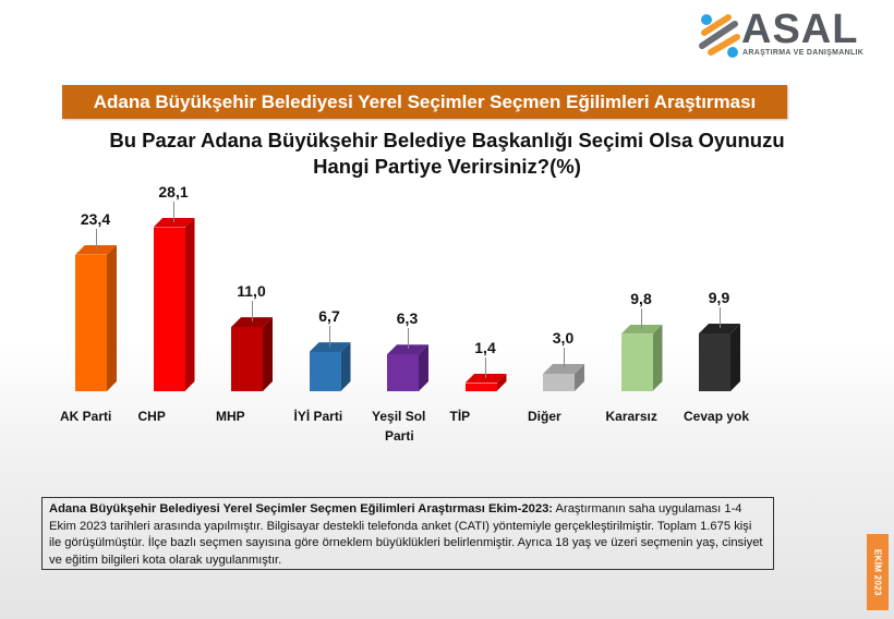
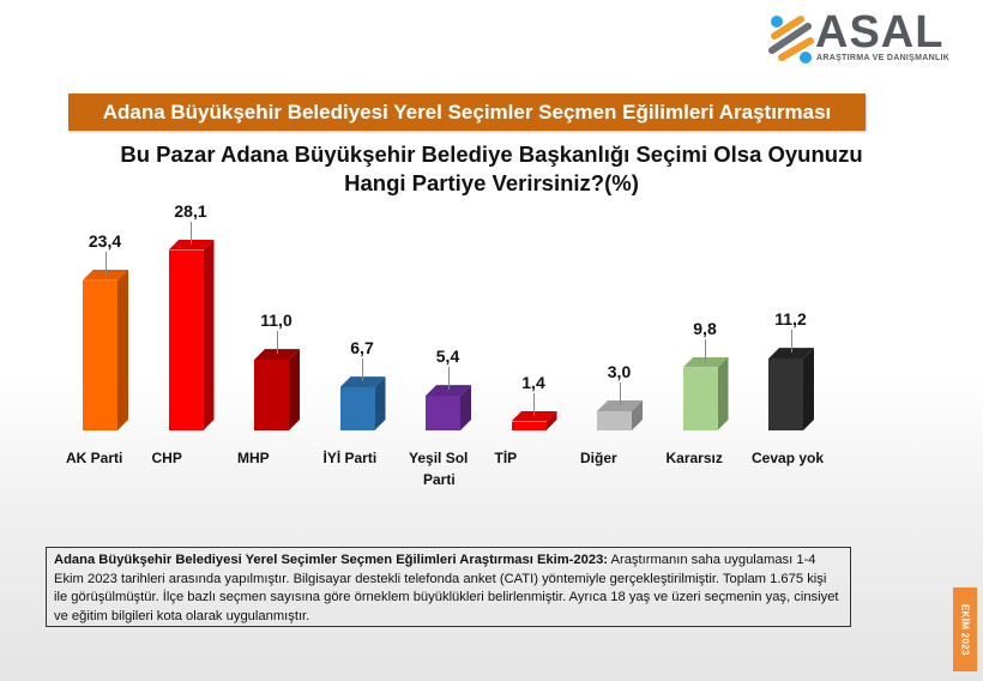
Yeşil Sol Parti: 6,3 -> 5,4
Cevap yok: 9,9 -> 11,2
